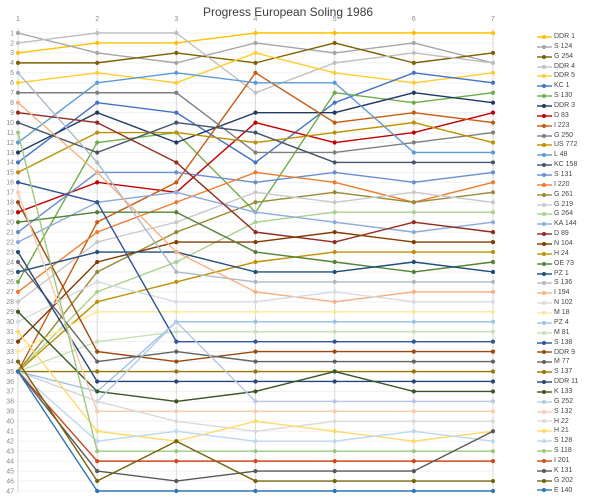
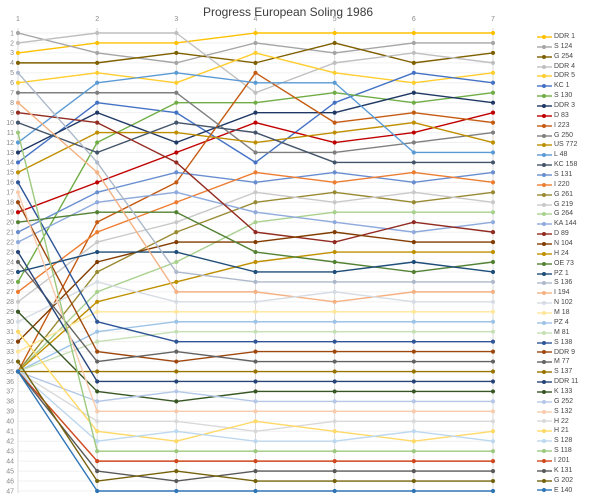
S 131/2: 15 -> 17
PZ 4/2: 37 -> 31
S 138/2: 18 -> 30
H 22/2: 38 -> 40
S 130/3: 11 -> 8
D 83/3: 17 -> 13
I 194/3: 23 -> 27
G 252/3: 30 -> 37
G 202/3: 42 -> 45
S 130/4: 19 -> 8
K 133/5: 35 -> 37
I 220/6: 18 -> 15
S 124/7: 4 -> 2
K 131/7: 41 -> 45
